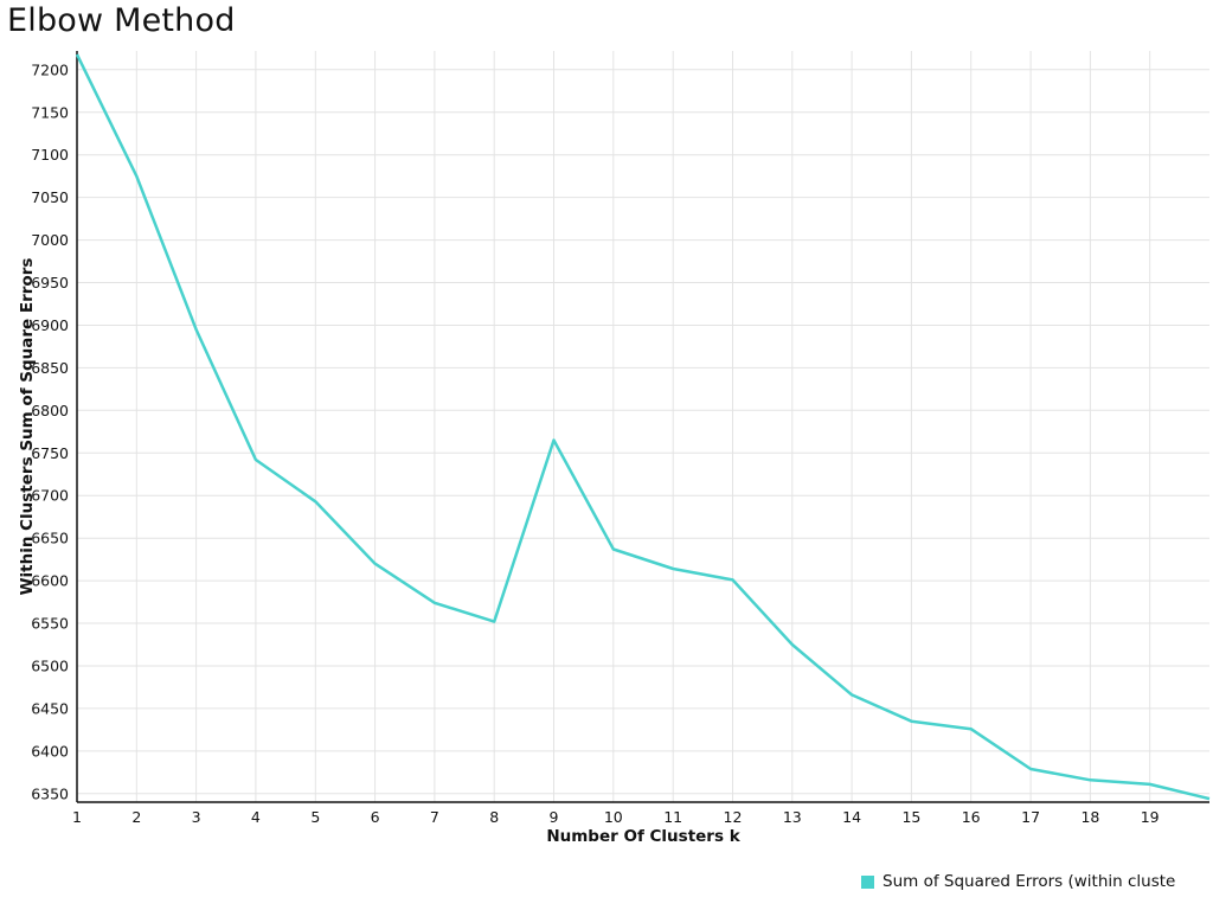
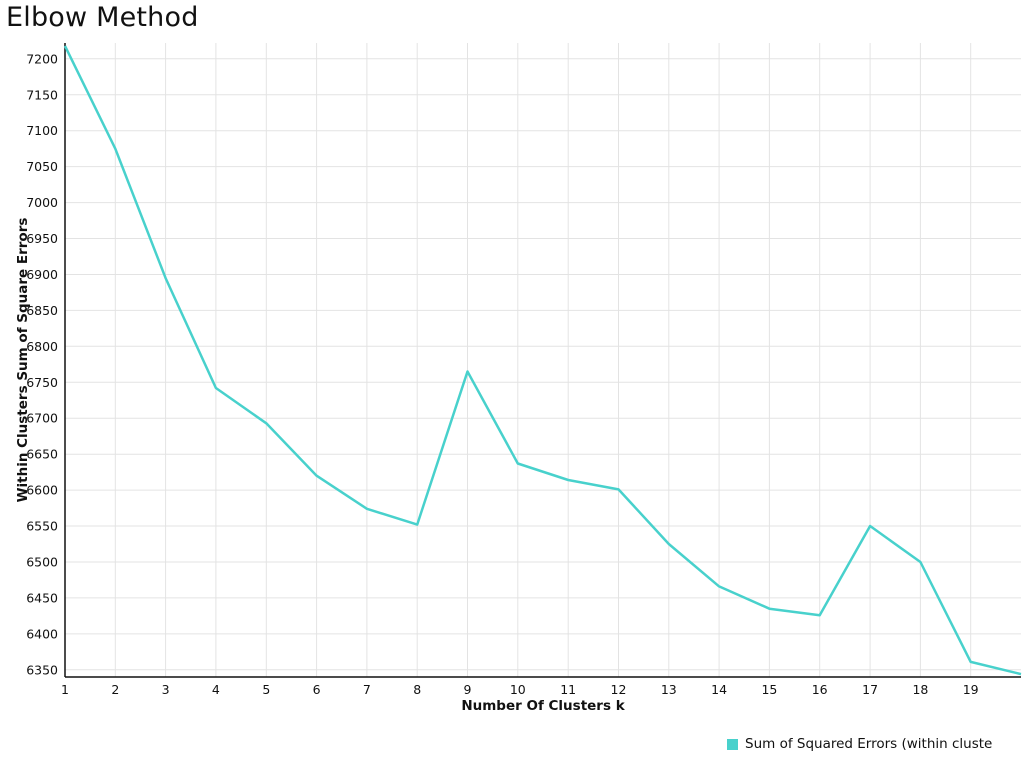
17: 6380 -> 6550
18: 6370 -> 6500
